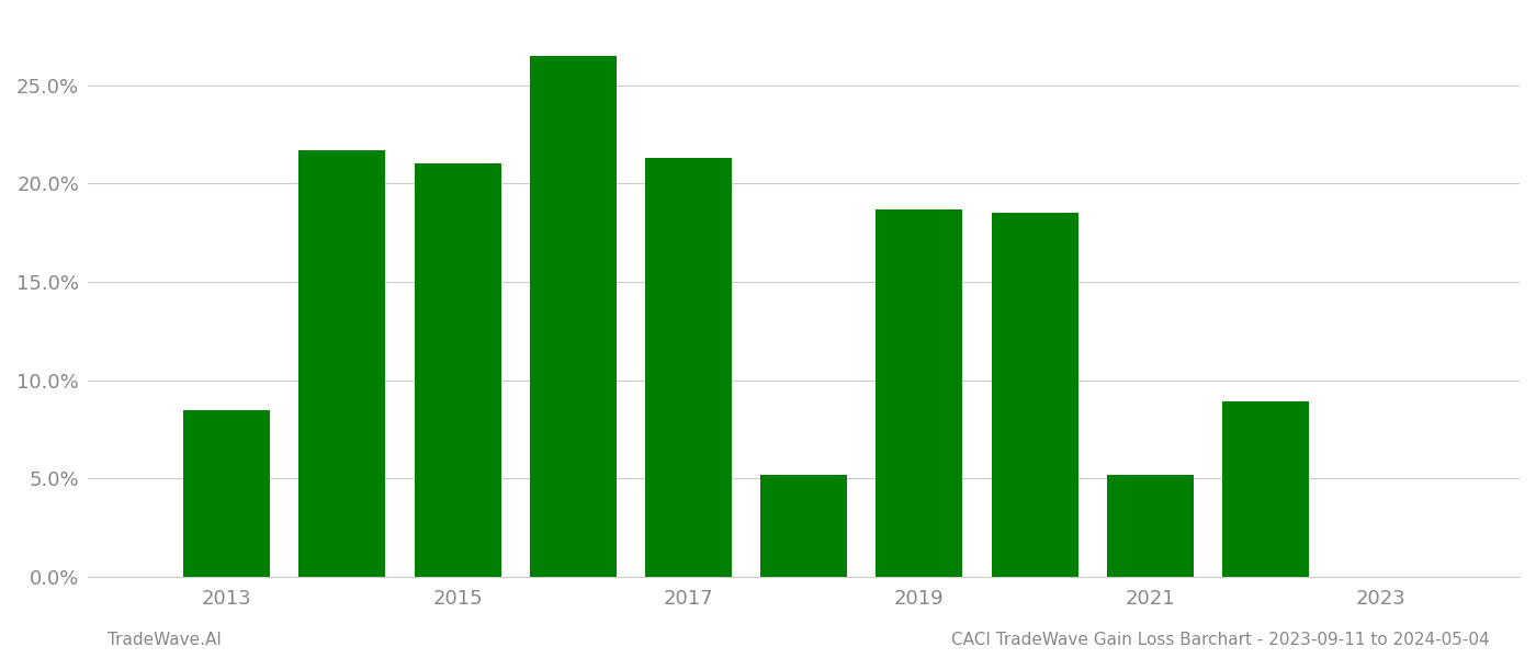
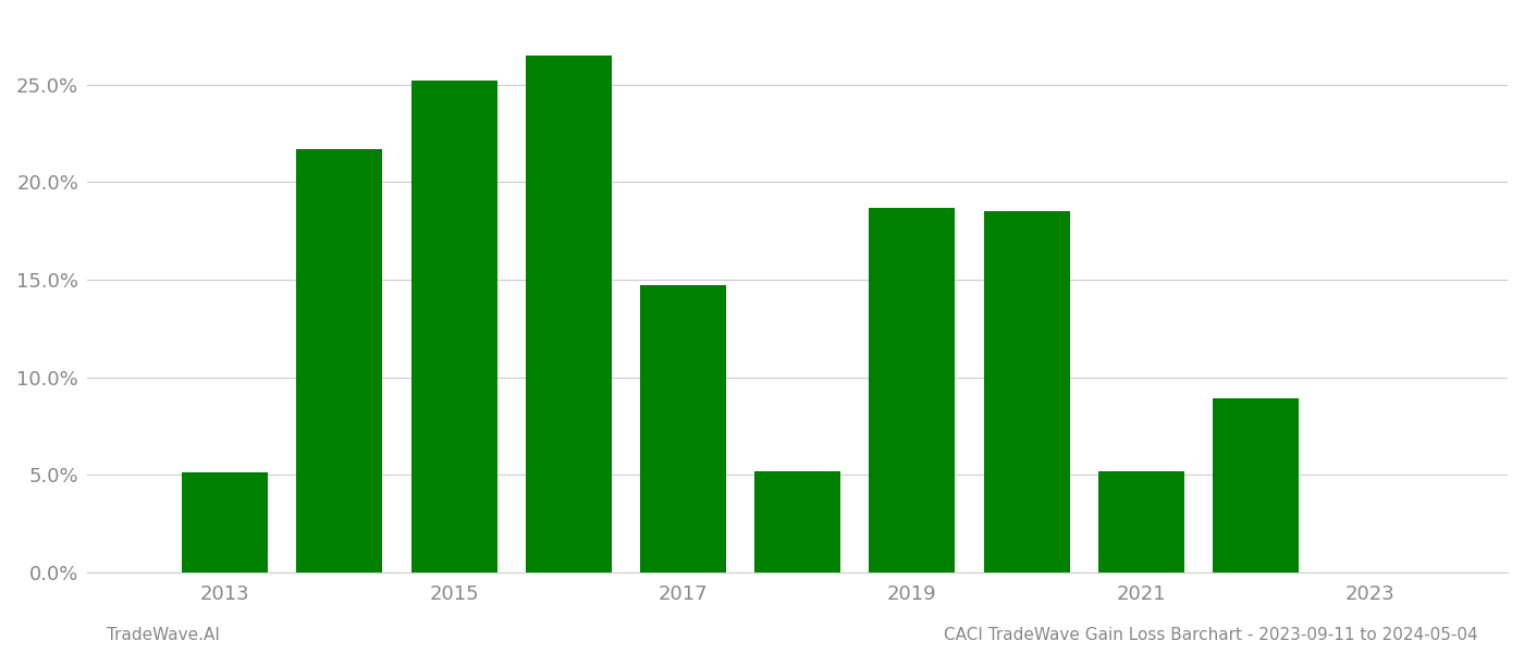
2013: 8.5% -> 5.1%
2015: 21.0% -> 25.2%
2017: 21.3% -> 14.7%
